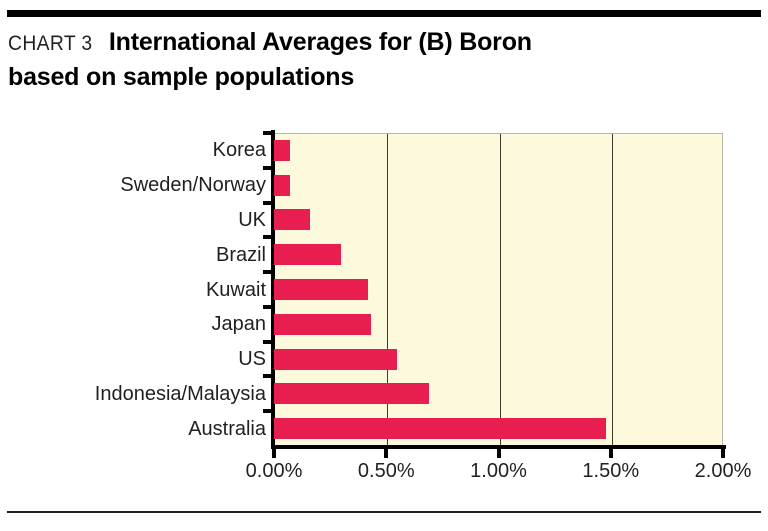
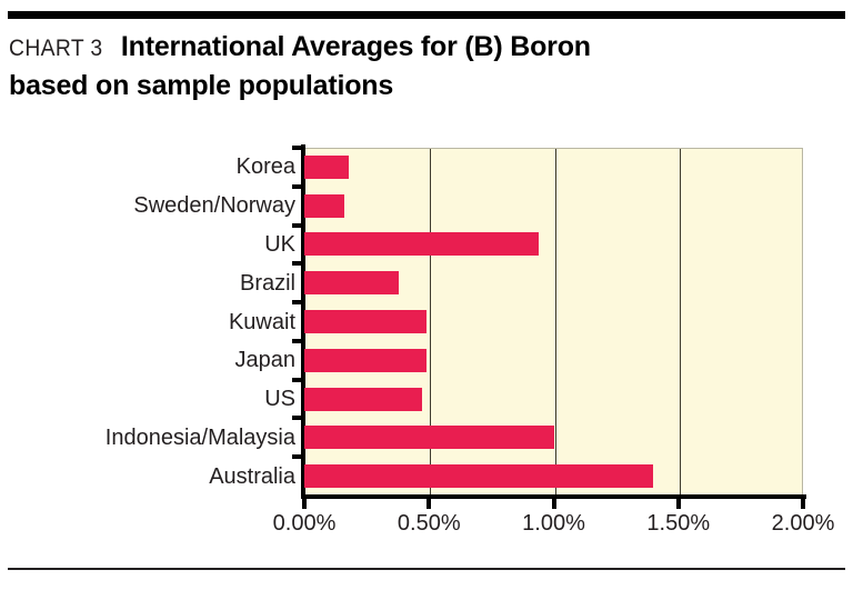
Korea: 0.07% -> 0.18%
Sweden/Norway: 0.07% -> 0.16%
UK: 0.16% -> 0.94%
Brazil: 0.30% -> 0.38%
Kuwait: 0.42% -> 0.49%
Japan: 0.43% -> 0.49%
US: 0.55% -> 0.47%
Indonesia/Malaysia: 0.69% -> 1.00%
Australia: 1.48% -> 1.40%
